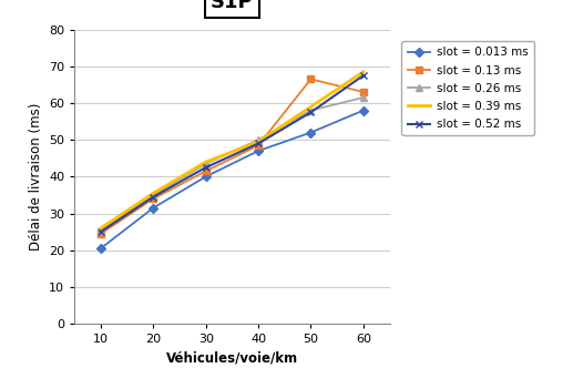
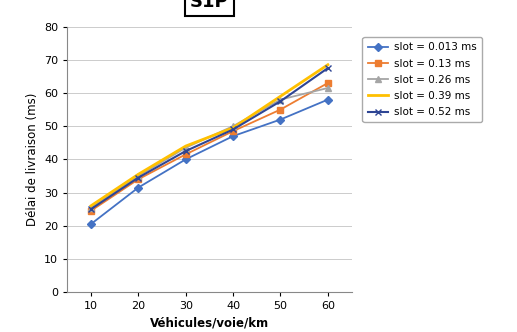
slot = 0.13 ms/50: 66.5 -> 55.0
